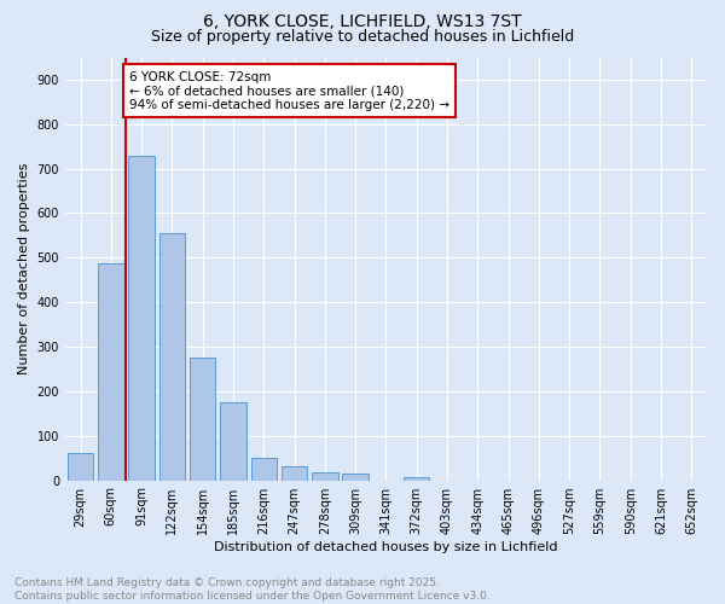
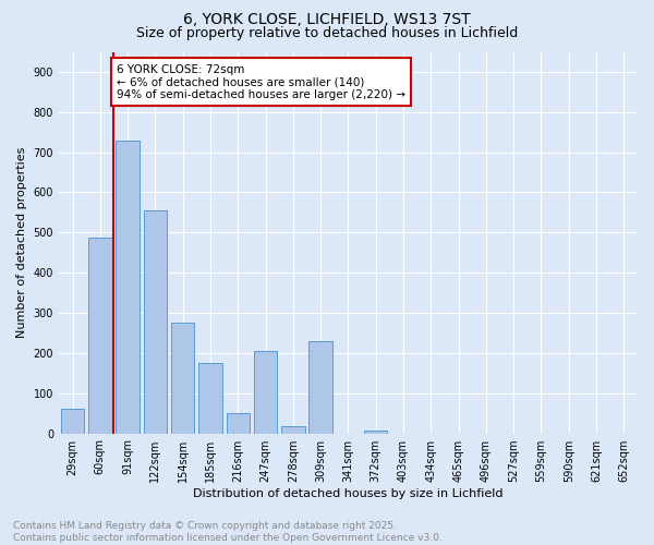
247sqm: 32 -> 205
309sqm: 15 -> 230
